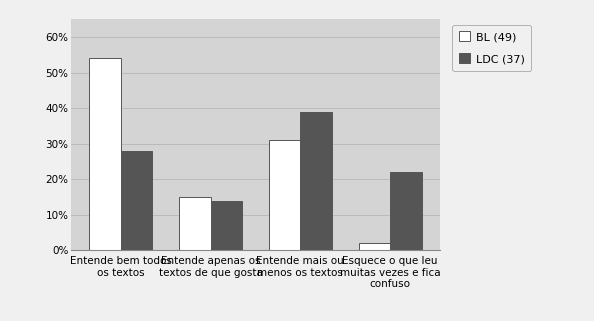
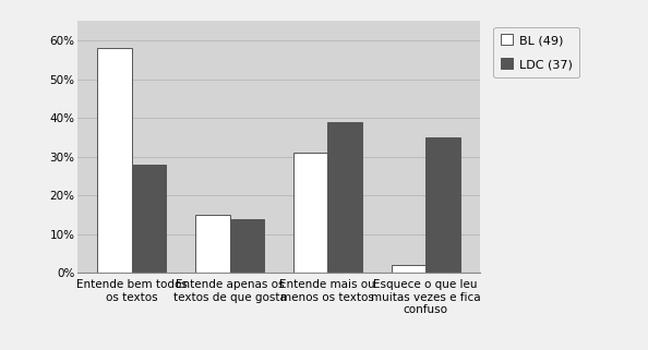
BL (49)/Entende bem todos os textos: 54% -> 58%
LDC (37)/Esquece o que leu muitas vezes e fica confuso: 22% -> 35%
